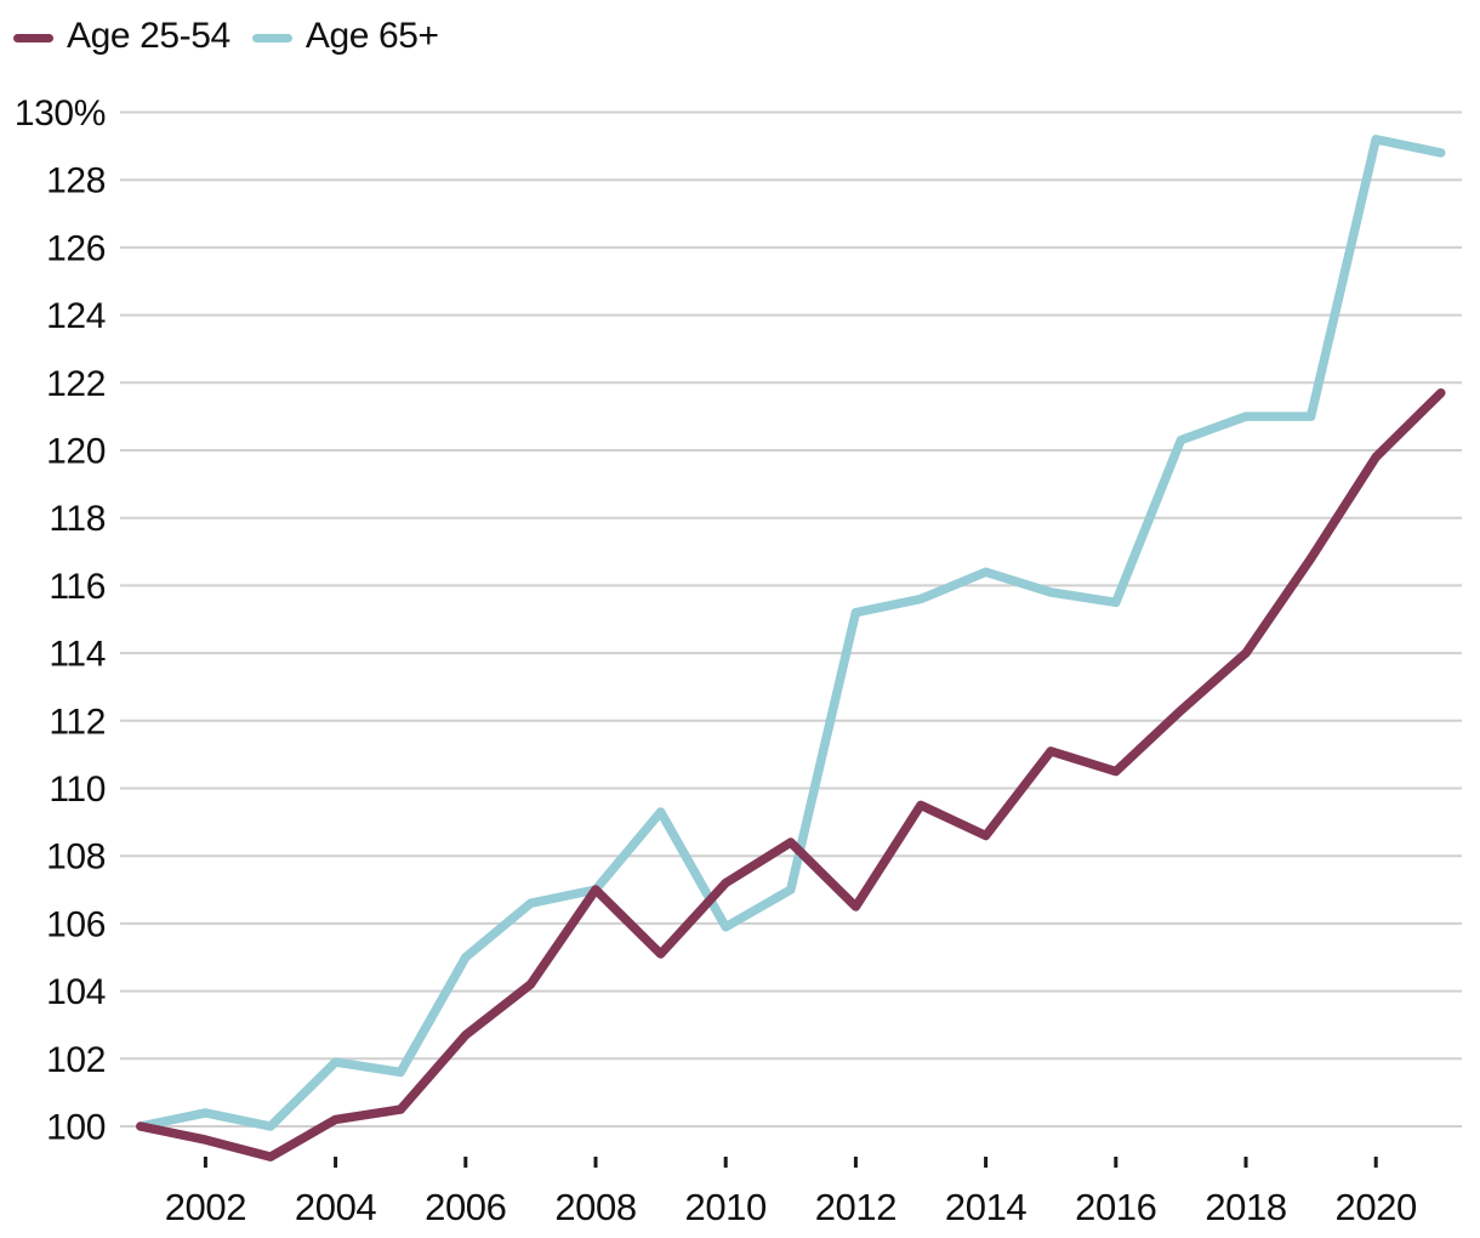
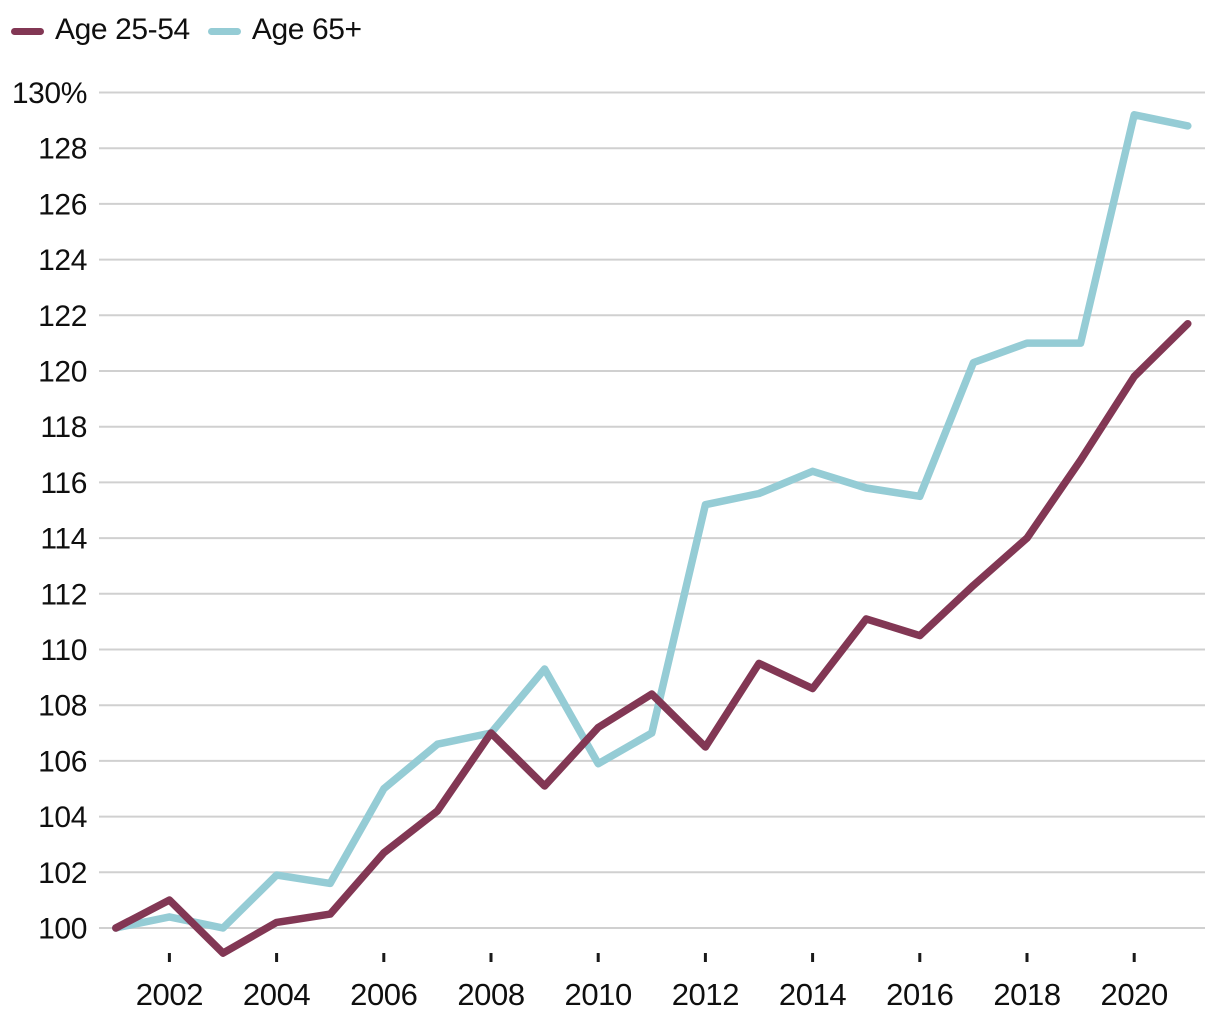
Age 25-54/2002: 99.6% -> 101.0%
